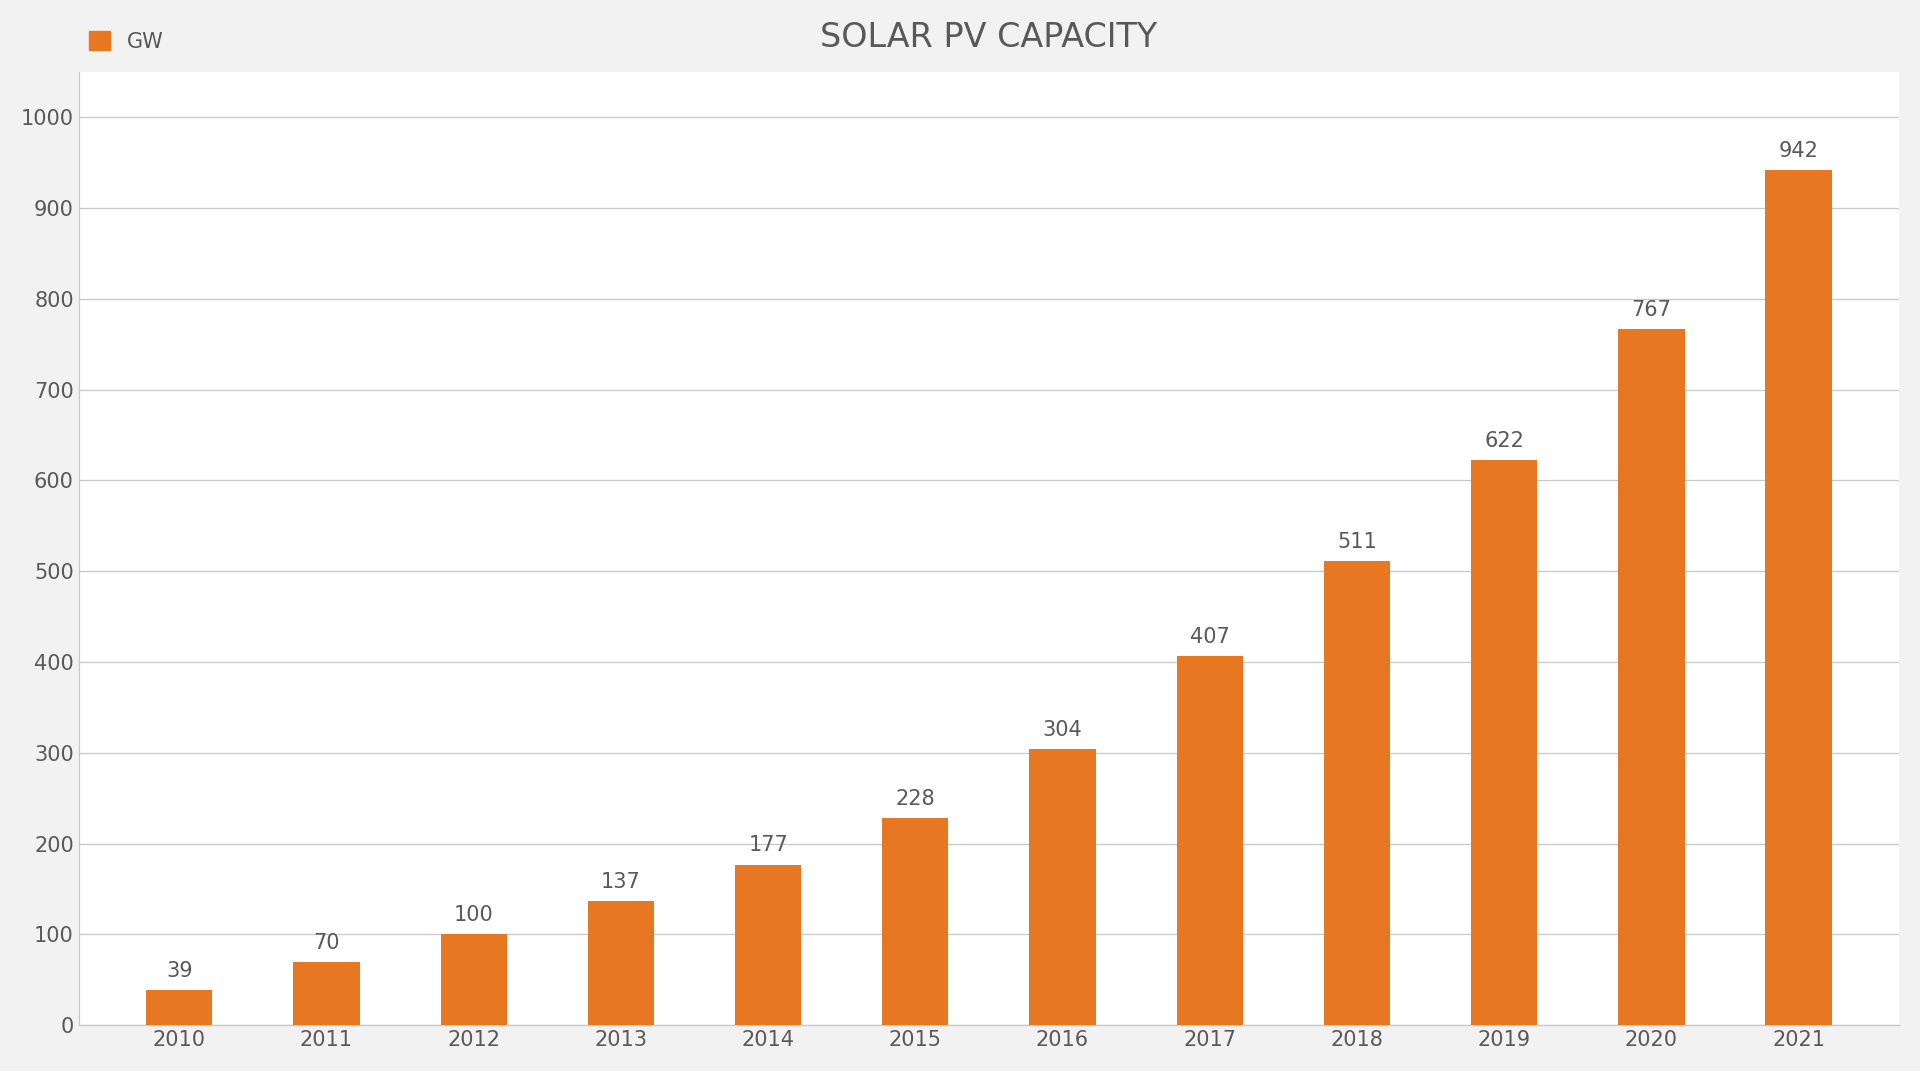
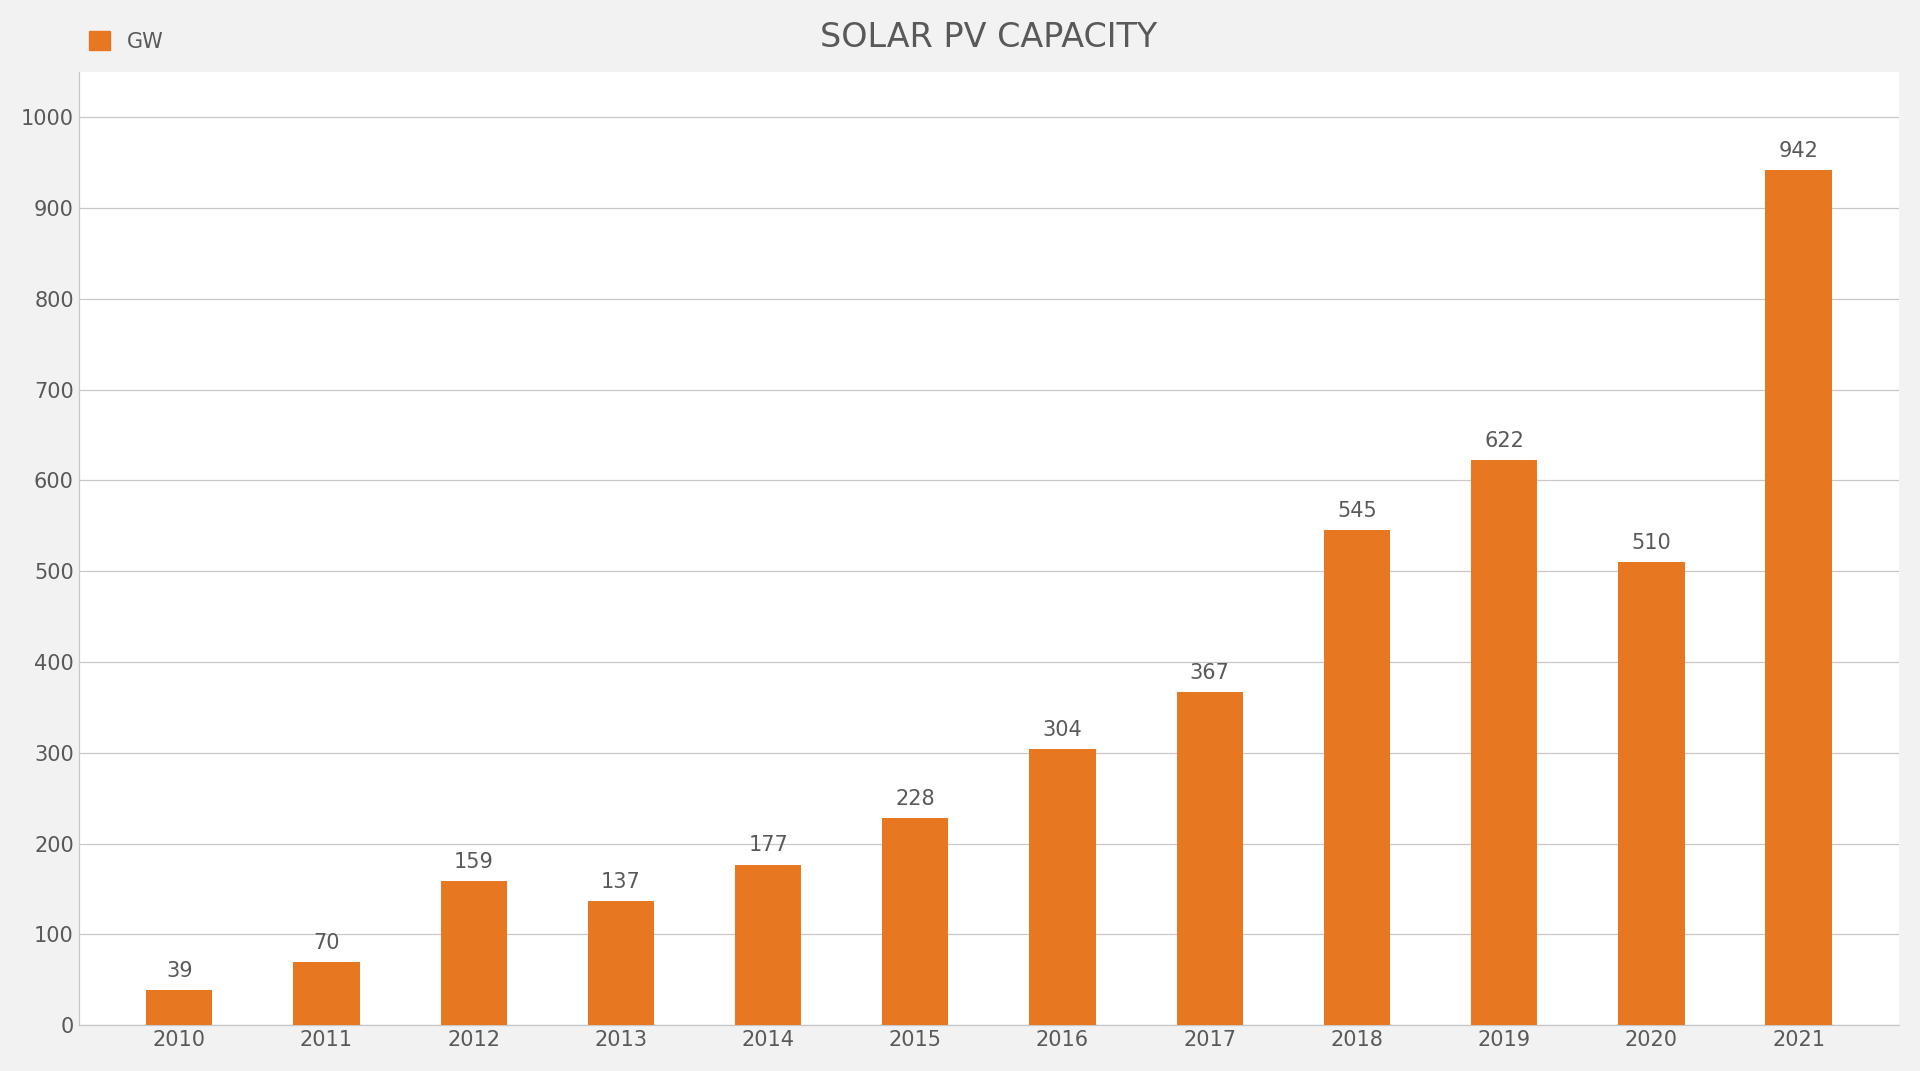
2012: 100 -> 159
2017: 407 -> 367
2018: 511 -> 545
2020: 767 -> 510
